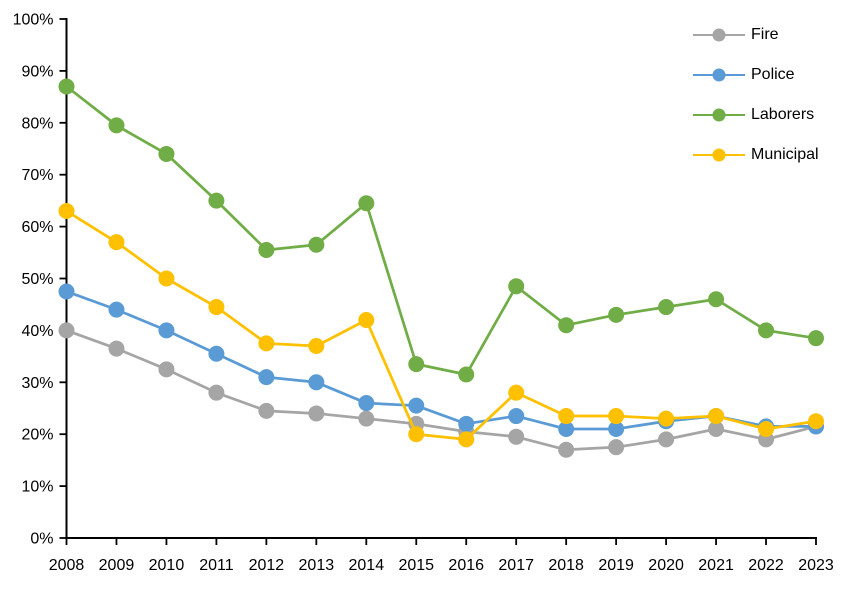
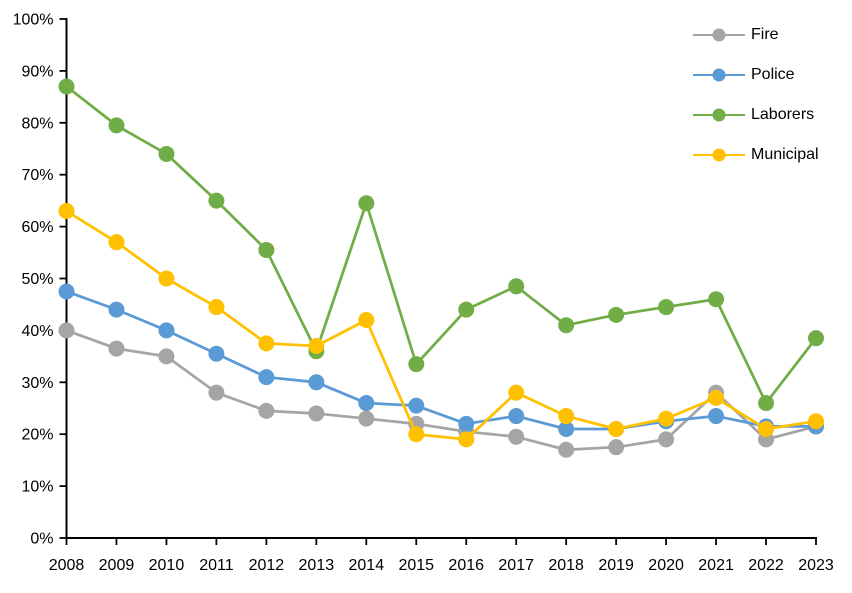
Fire/2010: 32% -> 35%
Laborers/2013: 56% -> 36%
Laborers/2016: 32% -> 44%
Municipal/2019: 24% -> 21%
Fire/2021: 21% -> 28%
Municipal/2021: 24% -> 27%
Laborers/2022: 40% -> 26%
